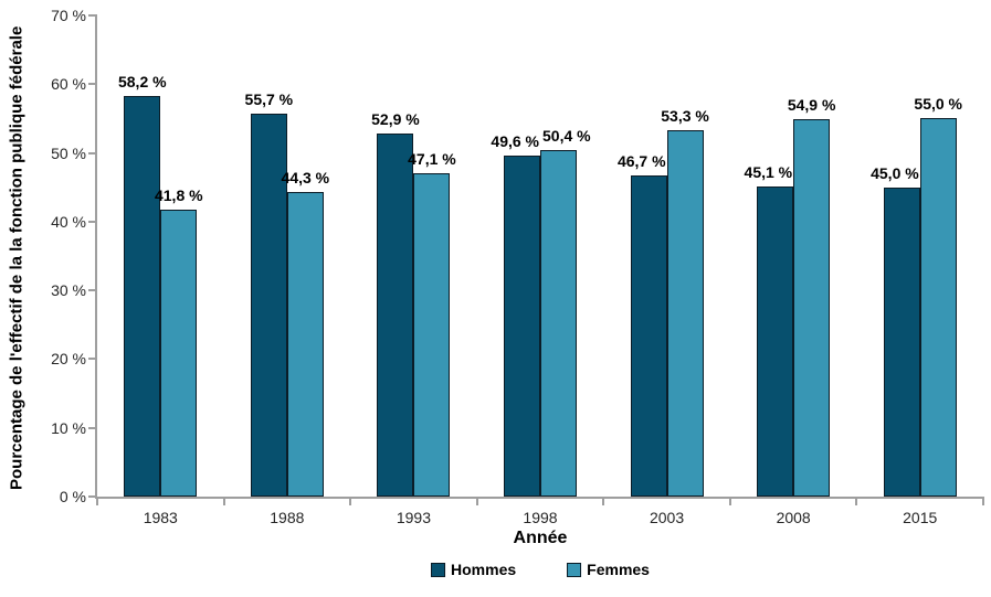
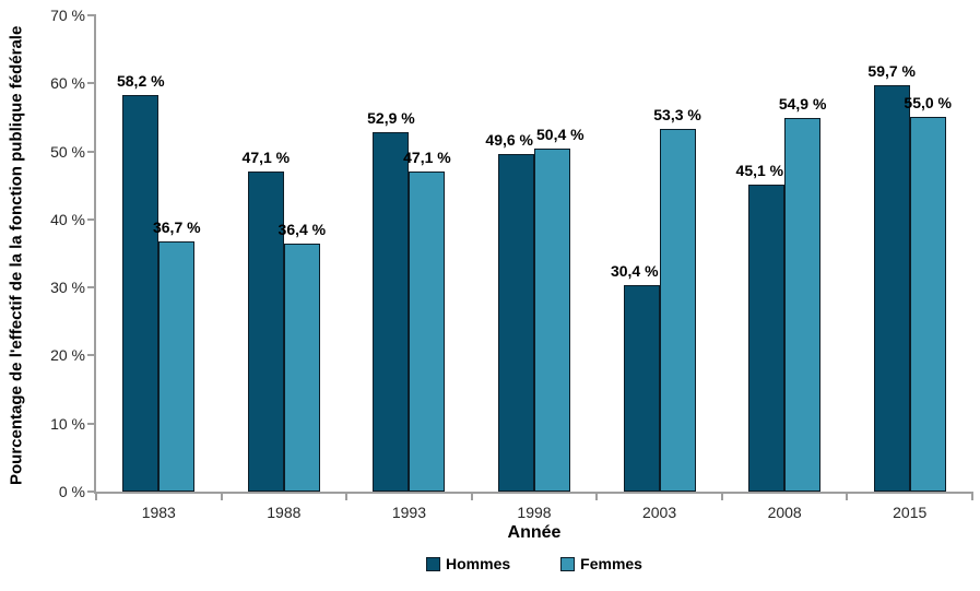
Femmes/1983: 41,8 -> 36,7
Hommes/1988: 55,7 -> 47,1
Femmes/1988: 44,3 -> 36,4
Hommes/2003: 46,7 -> 30,4
Hommes/2015: 45,0 -> 59,7
